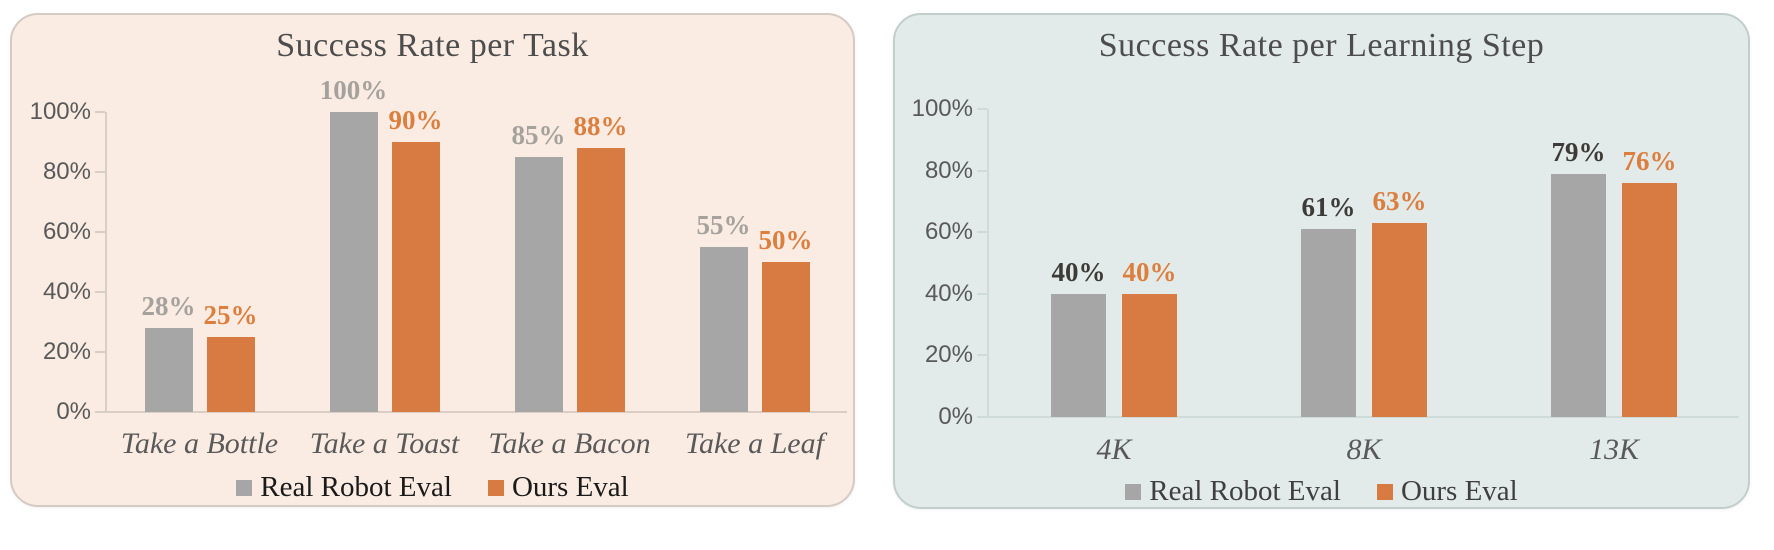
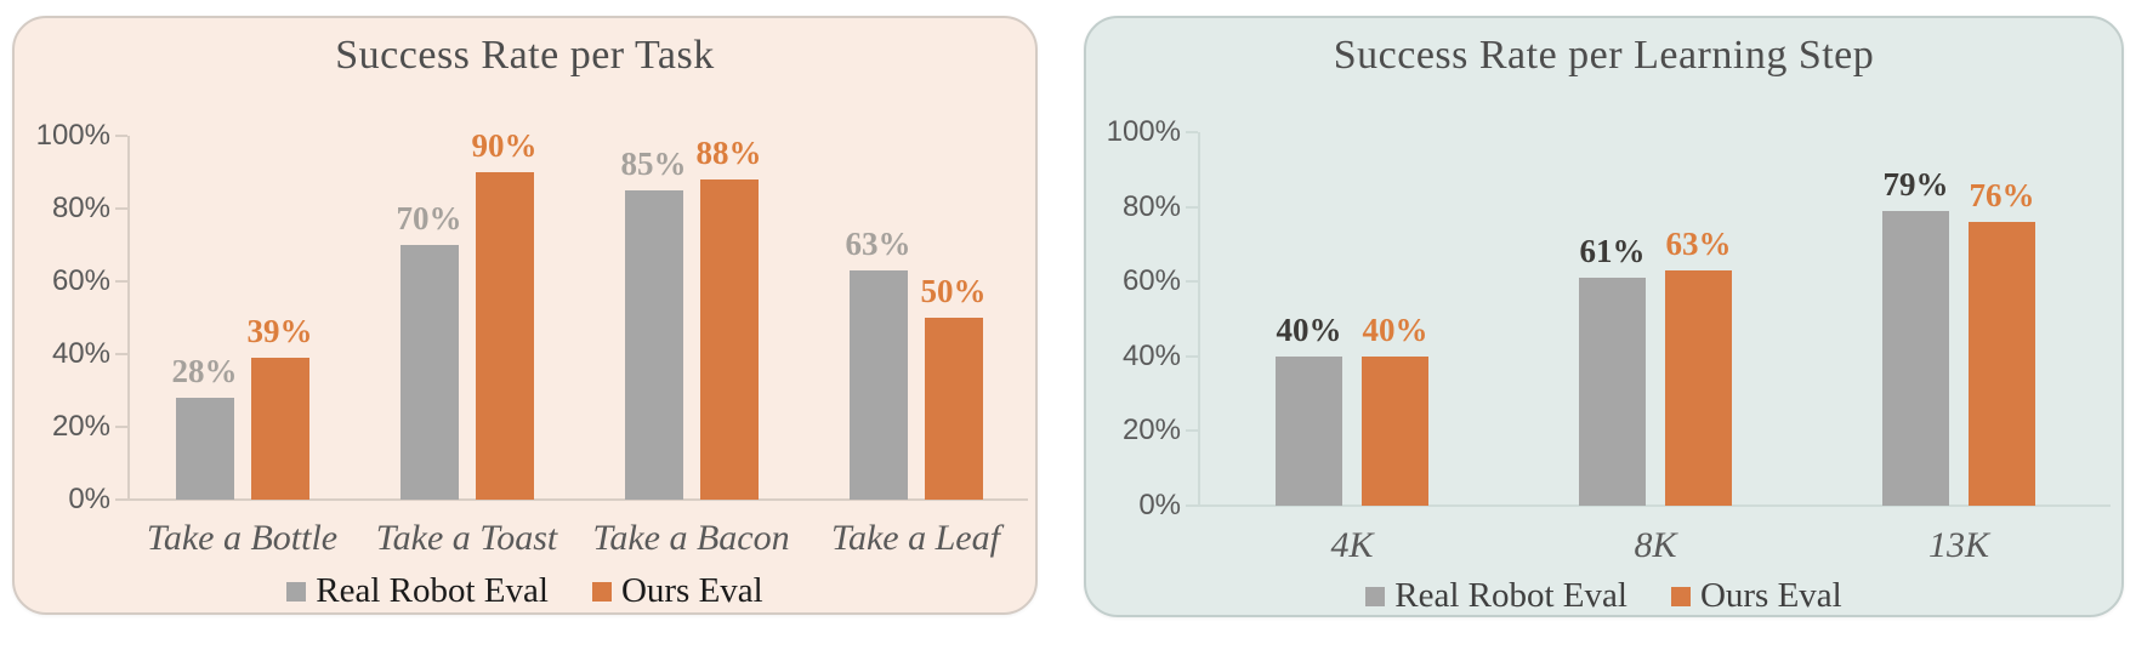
Success Rate per Task/Ours Eval/Take a Bottle: 25% -> 39%
Success Rate per Task/Real Robot Eval/Take a Toast: 100% -> 70%
Success Rate per Task/Real Robot Eval/Take a Leaf: 55% -> 63%
